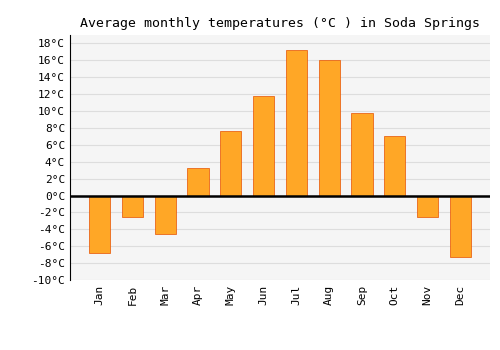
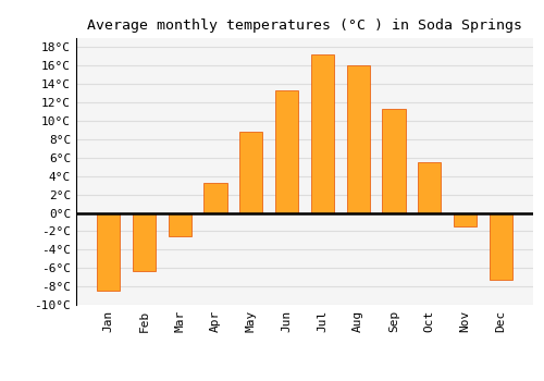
Jan: -6.8°C -> -8.5°C
Feb: -2.6°C -> -6.3°C
Mar: -4.6°C -> -2.5°C
May: 7.6°C -> 8.8°C
Jun: 11.8°C -> 13.3°C
Sep: 9.8°C -> 11.3°C
Oct: 7.0°C -> 5.5°C
Nov: -2.6°C -> -1.5°C
